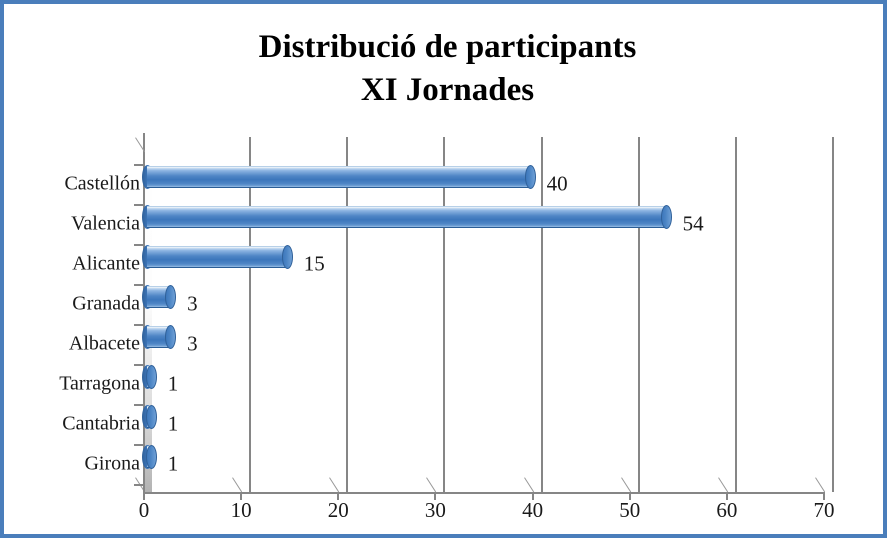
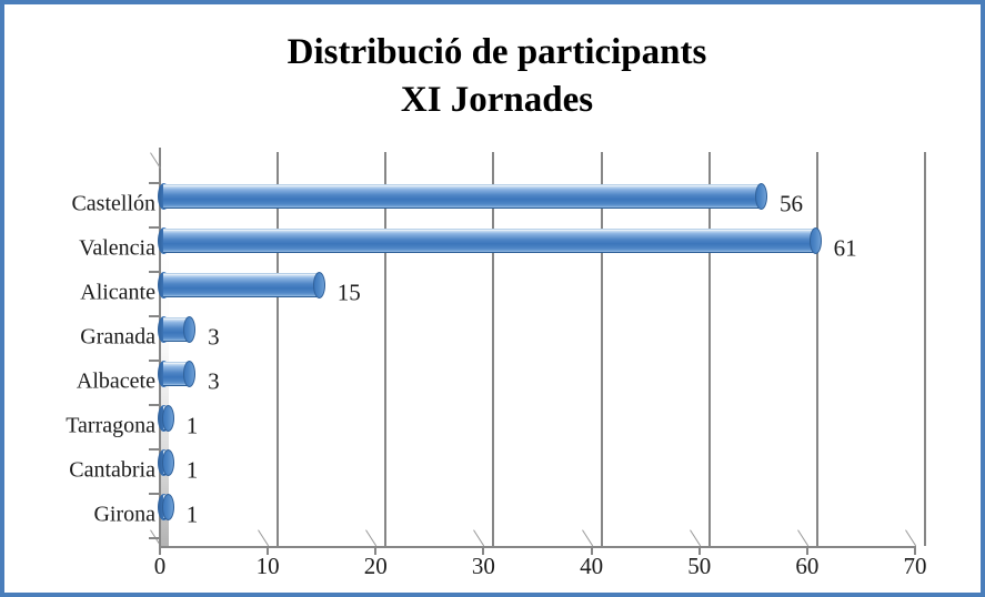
Castellón: 40 -> 56
Valencia: 54 -> 61
